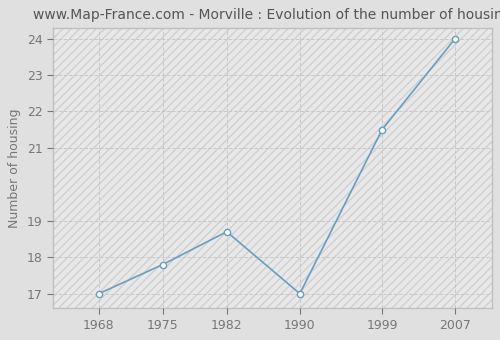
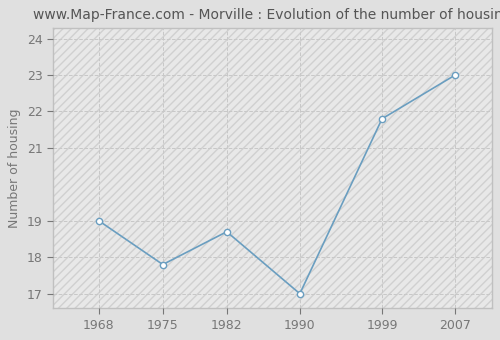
1968: 17.0 -> 19.0
1999: 21.5 -> 21.8
2007: 24.0 -> 23.0
